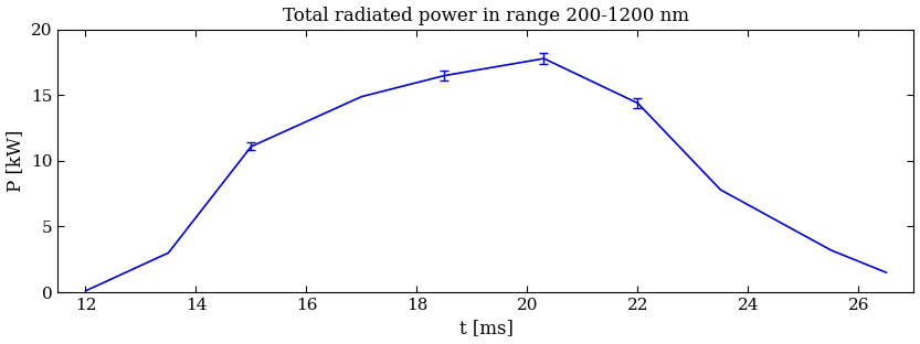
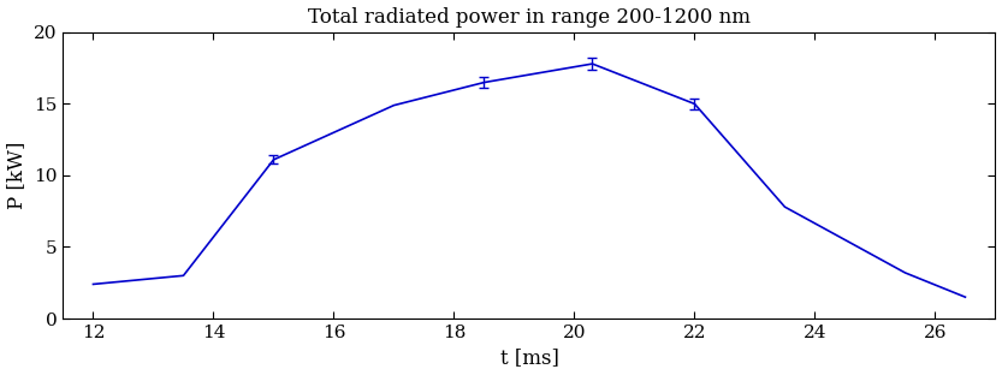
12: 0.1 -> 2.4
22: 14.4 -> 15.0
